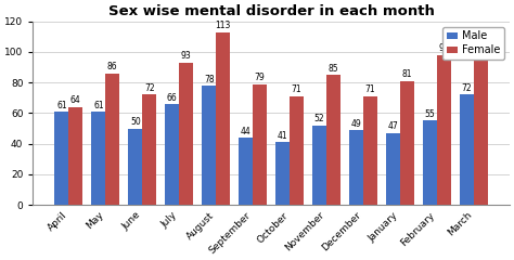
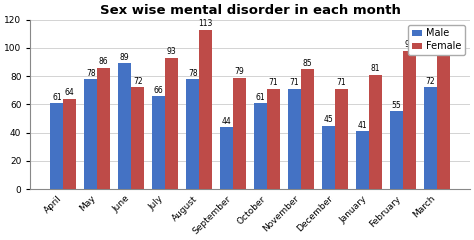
Male/May: 61 -> 78
Male/June: 50 -> 89
Male/October: 41 -> 61
Male/November: 52 -> 71
Male/December: 49 -> 45
Male/January: 47 -> 41
